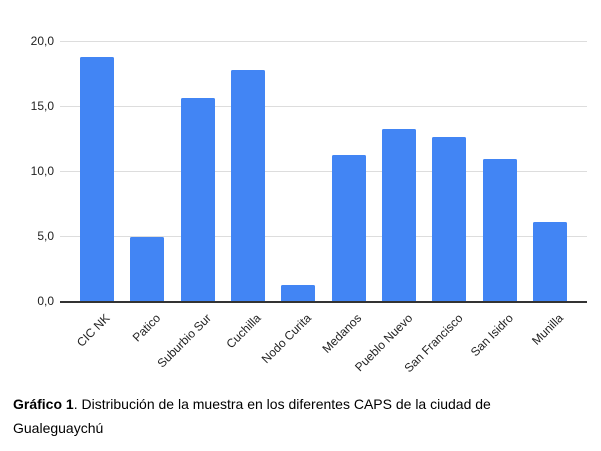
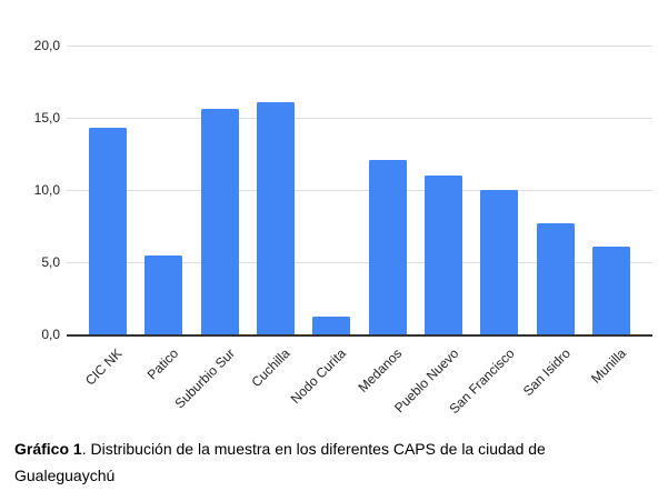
CIC NK: 18,8 -> 14,3
Patico: 4,9 -> 5,5
Cuchilla: 17,8 -> 16,1
Medanos: 11,2 -> 12,1
Pueblo Nuevo: 13,2 -> 11,0
San Francisco: 12,6 -> 10,0
San Isidro: 10,9 -> 7,7
